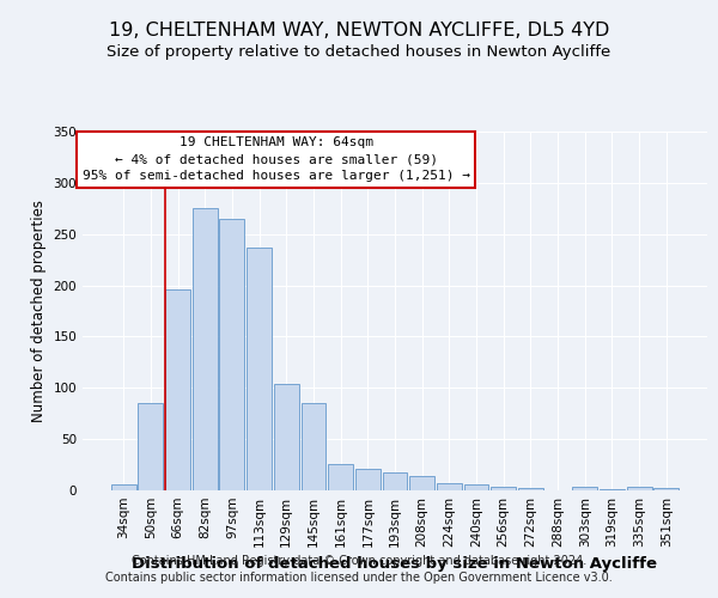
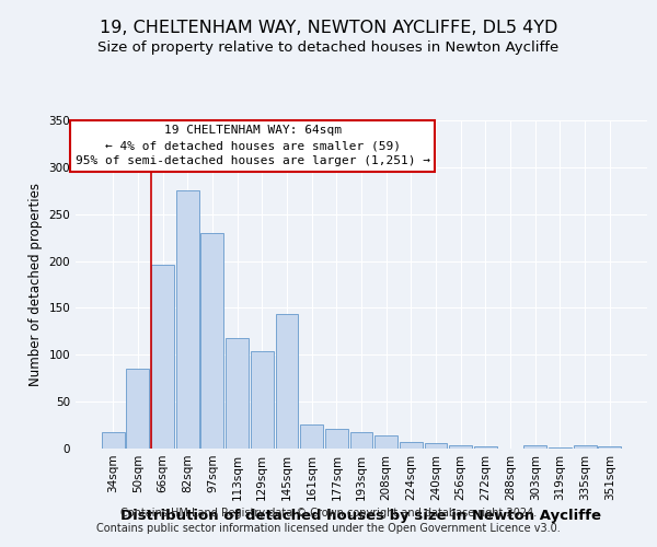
34sqm: 6 -> 18
97sqm: 265 -> 230
113sqm: 237 -> 118
145sqm: 85 -> 144
